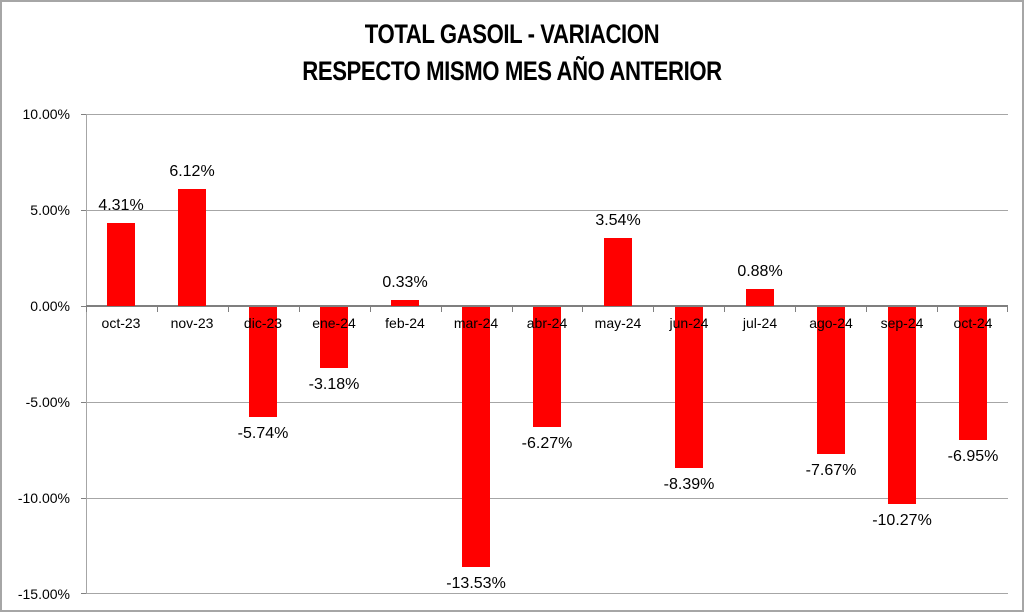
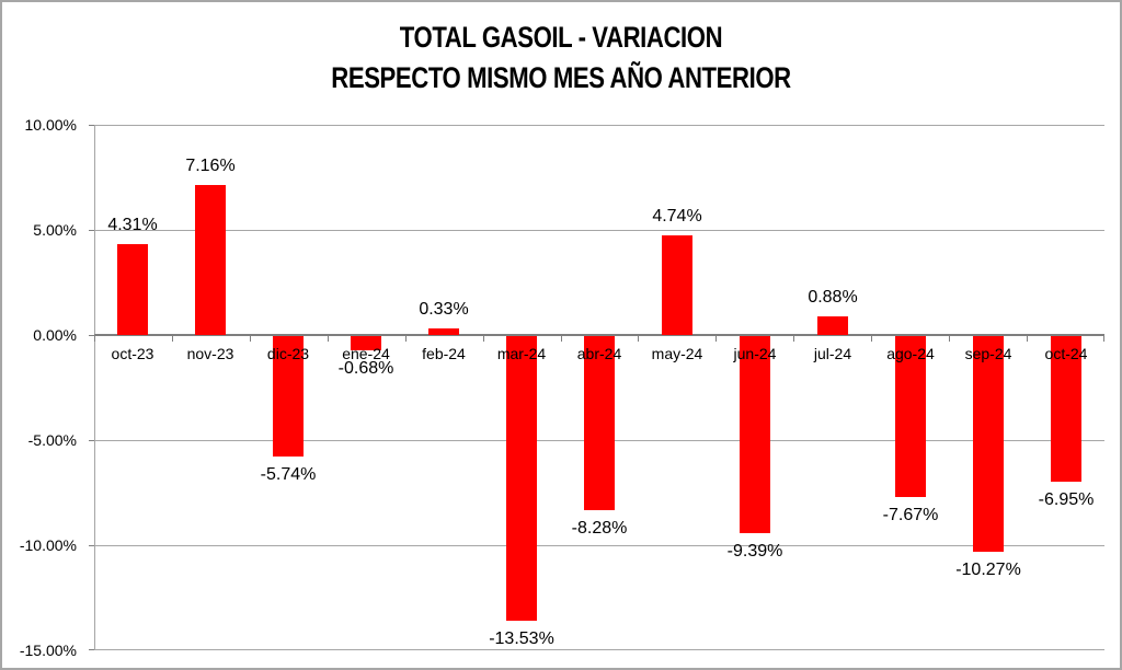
nov-23: 6.12% -> 7.16%
ene-24: -3.18% -> -0.68%
abr-24: -6.27% -> -8.28%
may-24: 3.54% -> 4.74%
jun-24: -8.39% -> -9.39%
